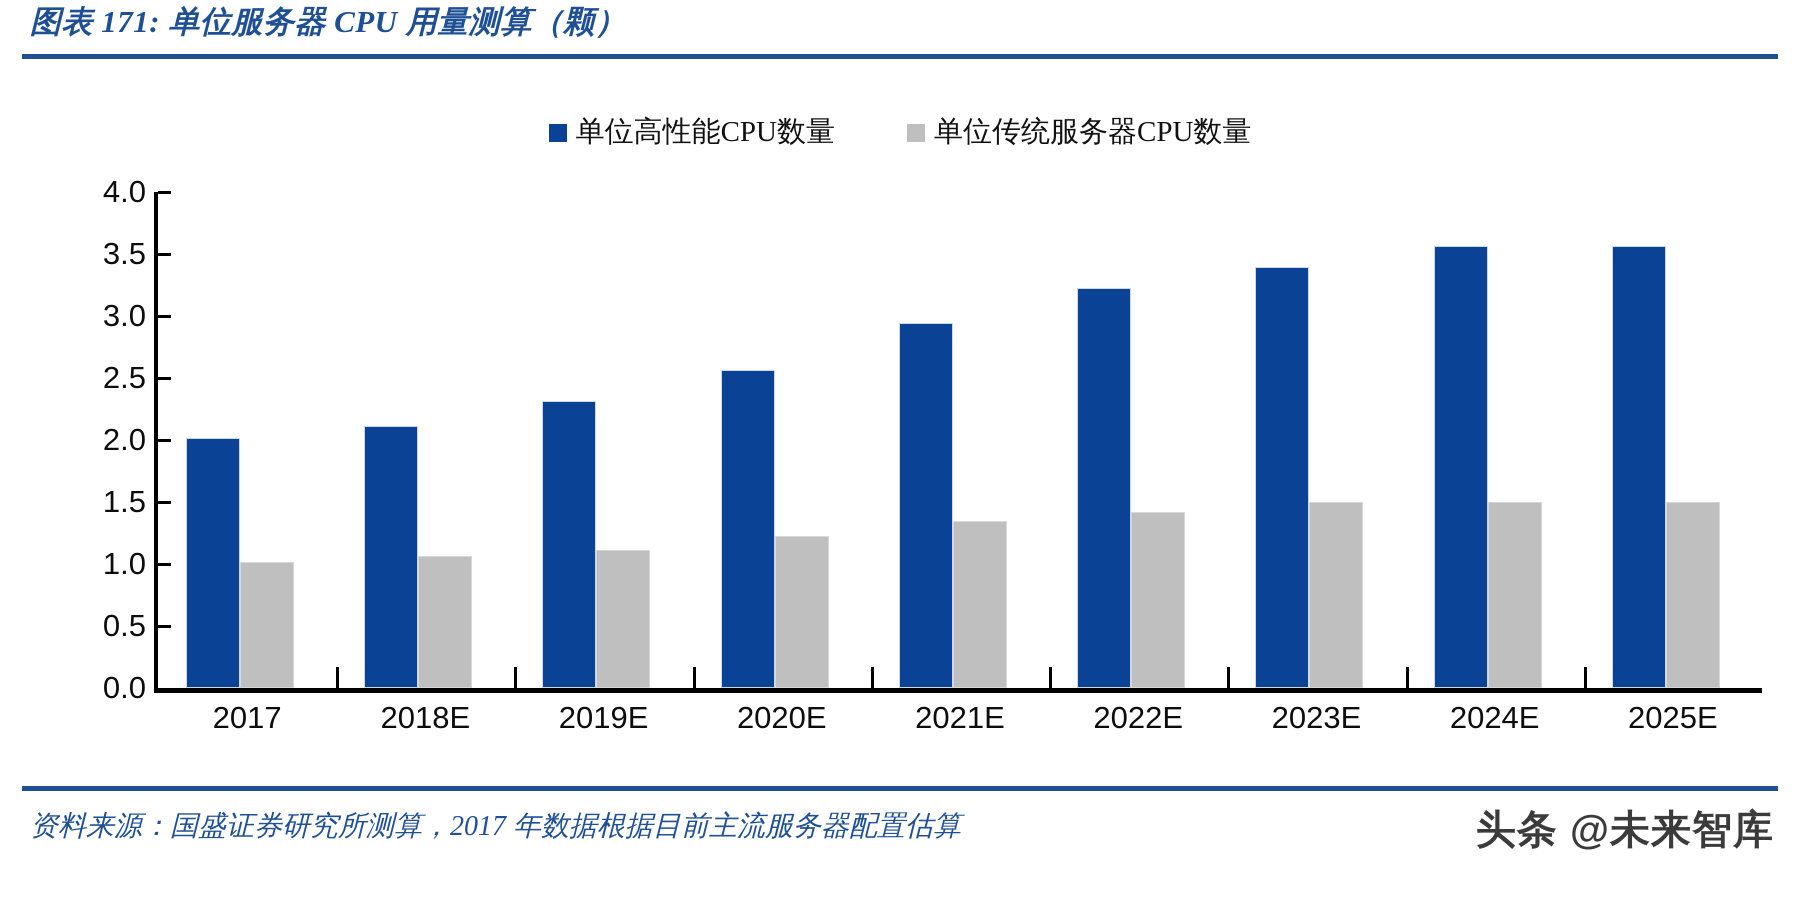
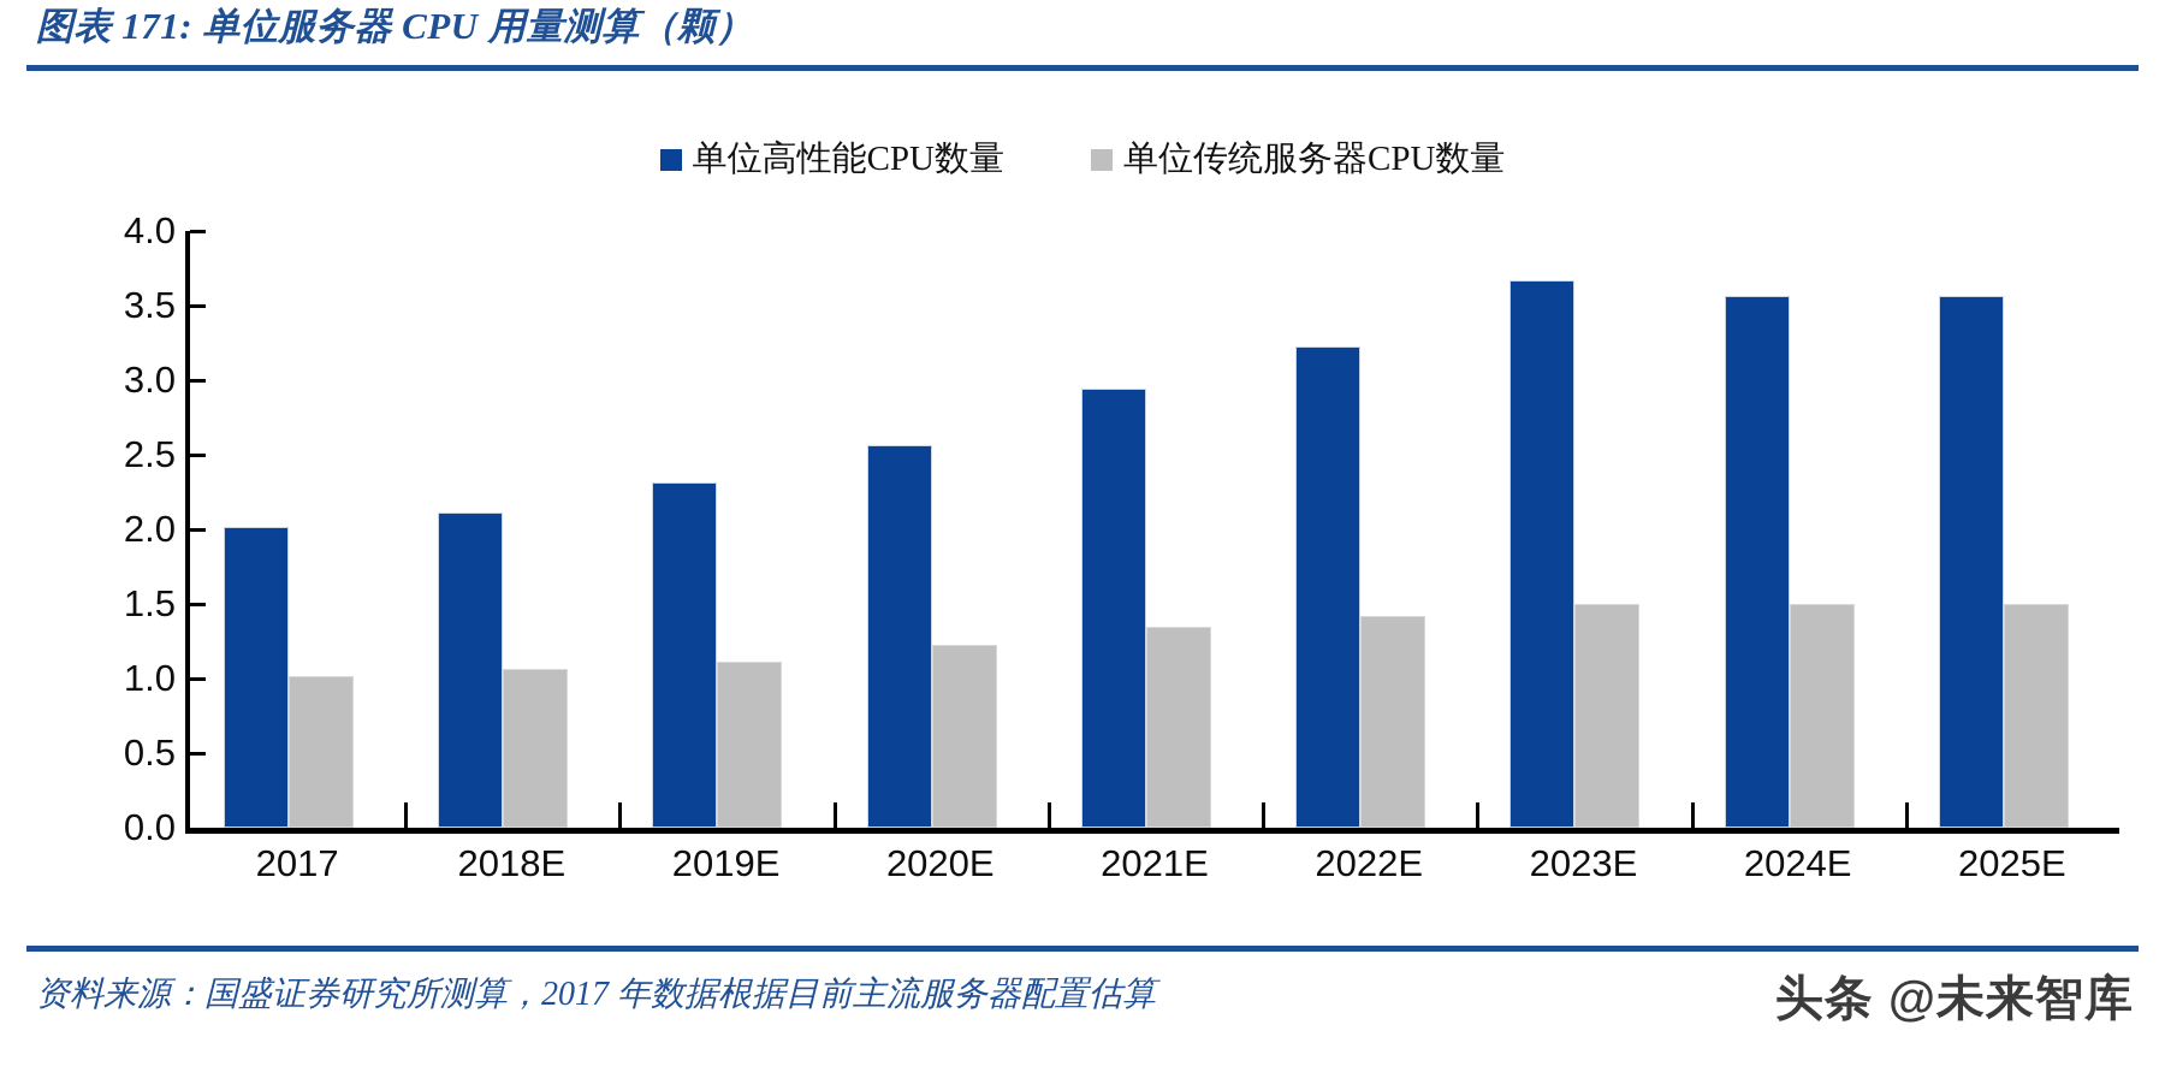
单位高性能CPU数量/2023E: 3.38 -> 3.65
